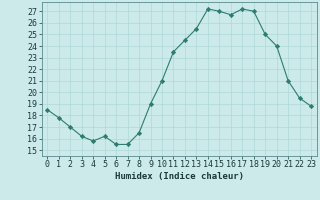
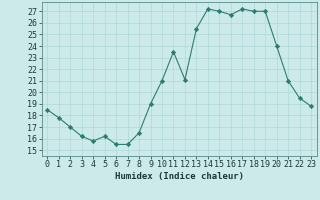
12: 24.5 -> 21.1
19: 25.0 -> 27.0
